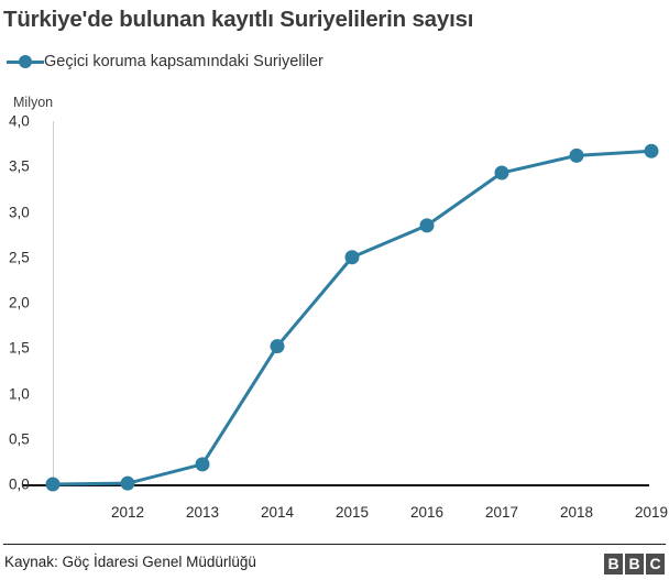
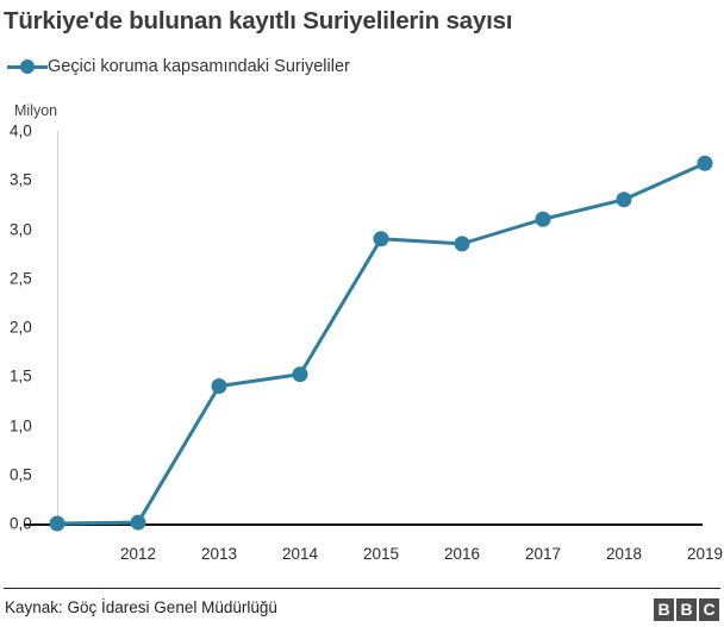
2013: 0,2 -> 1,4
2015: 2,5 -> 2,9
2017: 3,4 -> 3,1
2018: 3,6 -> 3,3
